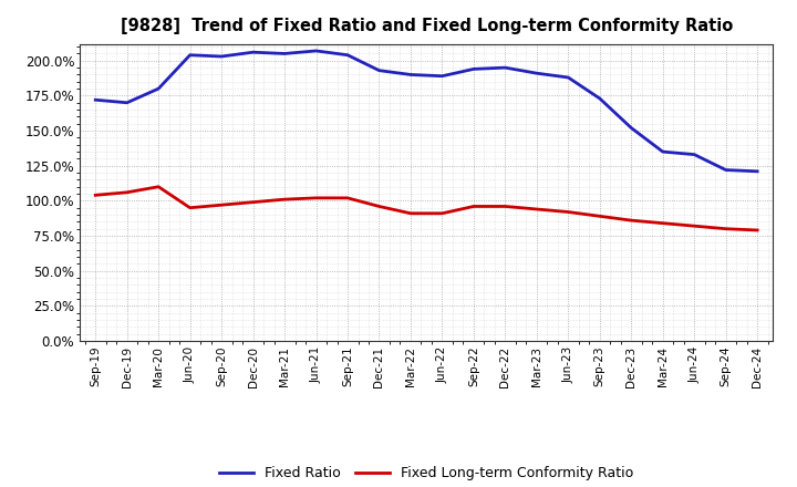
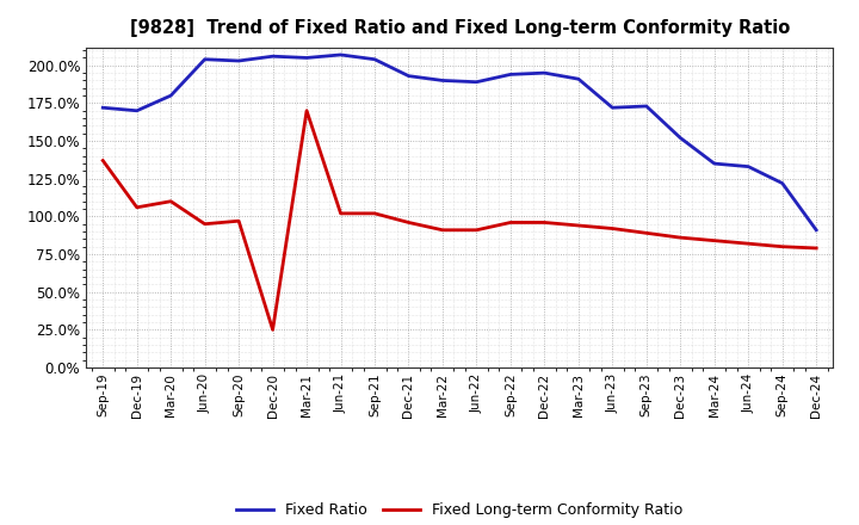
Fixed Long-term Conformity Ratio/Sep-19: 104% -> 137%
Fixed Long-term Conformity Ratio/Dec-20: 99% -> 25%
Fixed Long-term Conformity Ratio/Mar-21: 101% -> 170%
Fixed Ratio/Jun-23: 188% -> 172%
Fixed Ratio/Dec-24: 121% -> 91%
